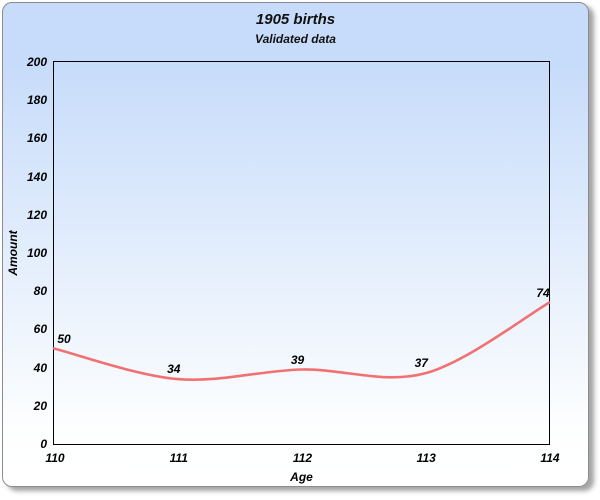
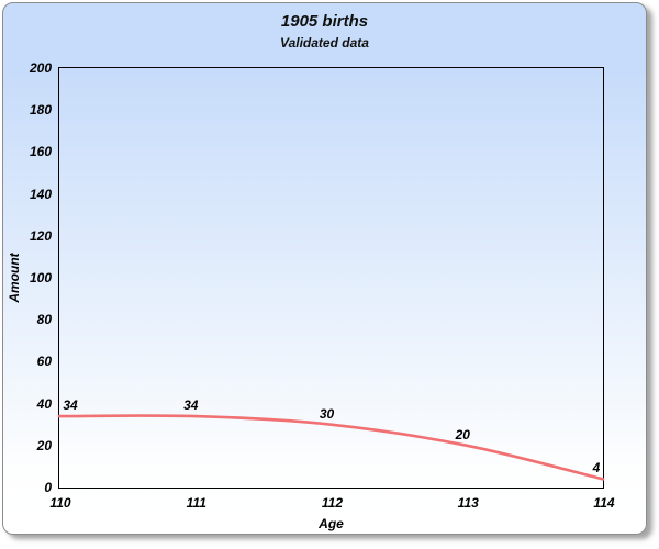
110: 50 -> 34
112: 39 -> 30
113: 37 -> 20
114: 74 -> 4
